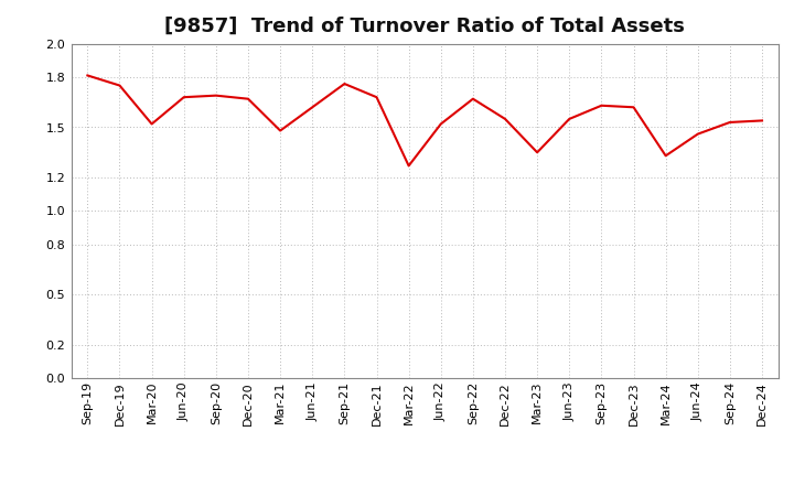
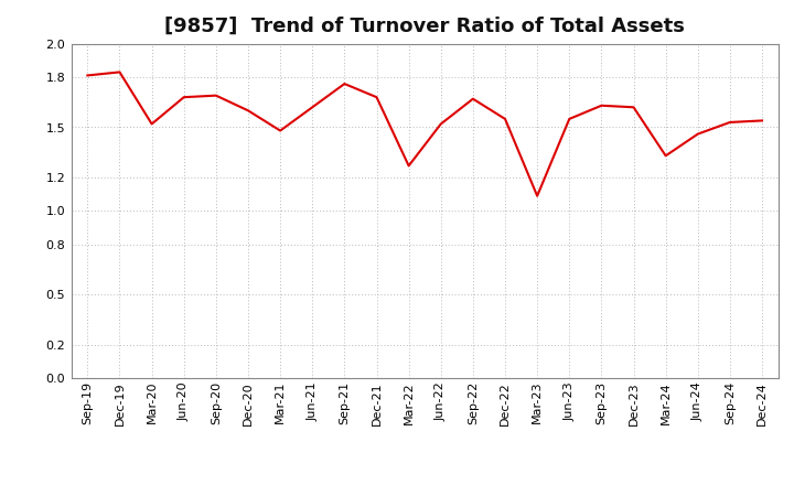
Dec-19: 1.75 -> 1.83
Dec-20: 1.67 -> 1.60
Mar-23: 1.35 -> 1.09
